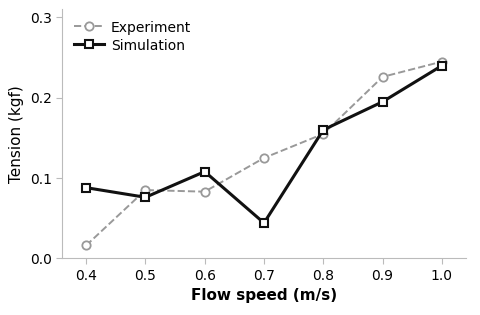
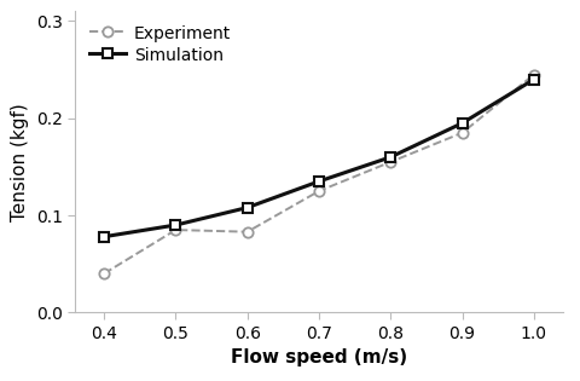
Experiment/0.4: 0.016 -> 0.040
Simulation/0.4: 0.088 -> 0.078
Simulation/0.5: 0.076 -> 0.090
Simulation/0.7: 0.044 -> 0.135
Experiment/0.9: 0.226 -> 0.185
